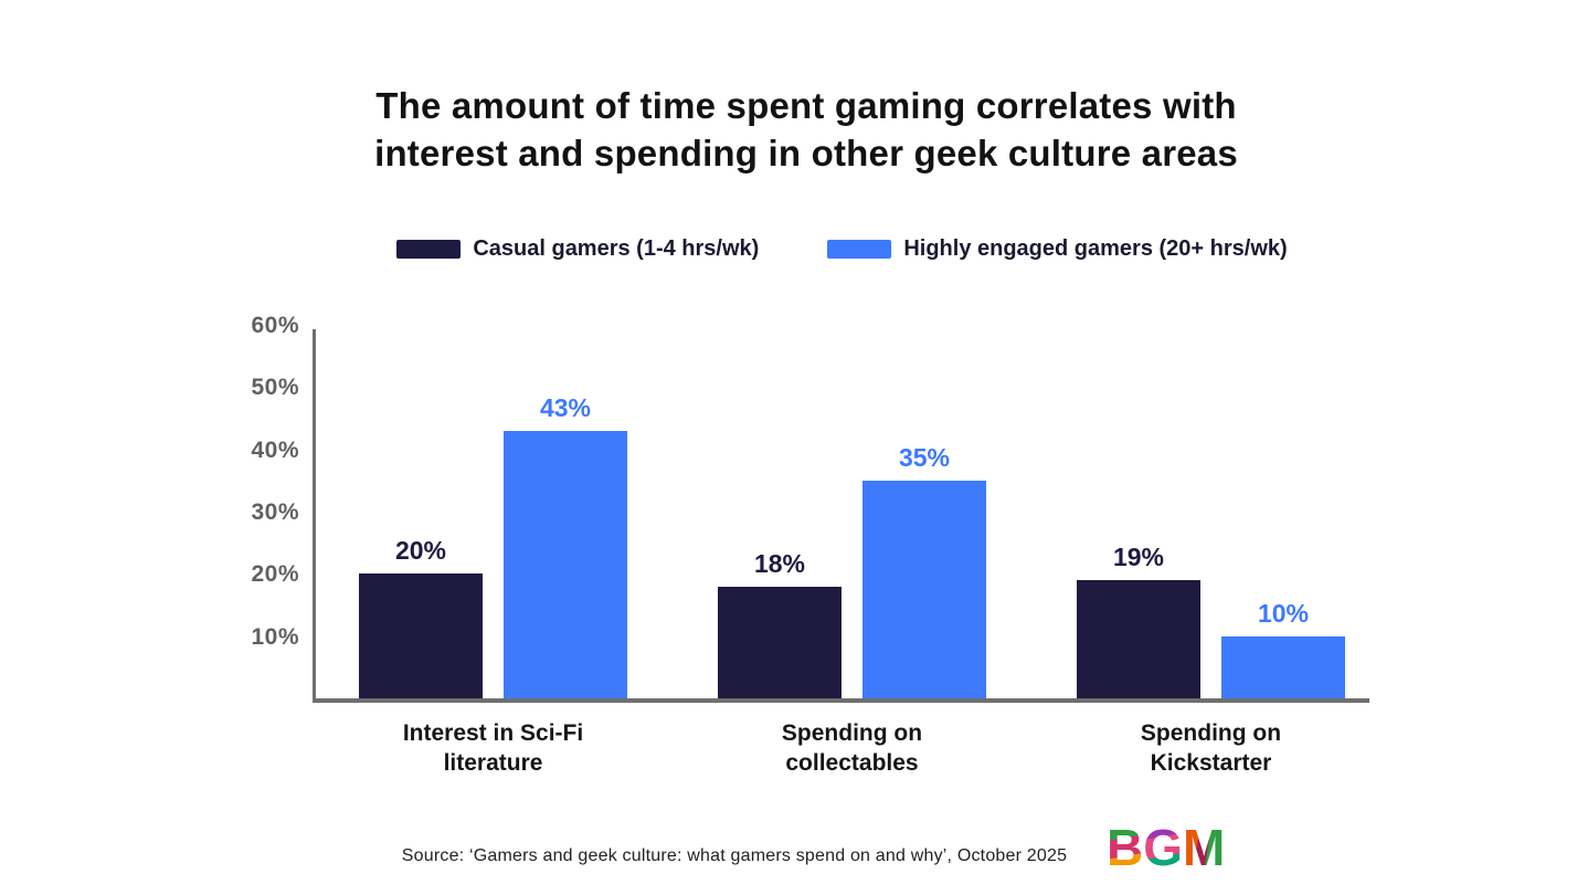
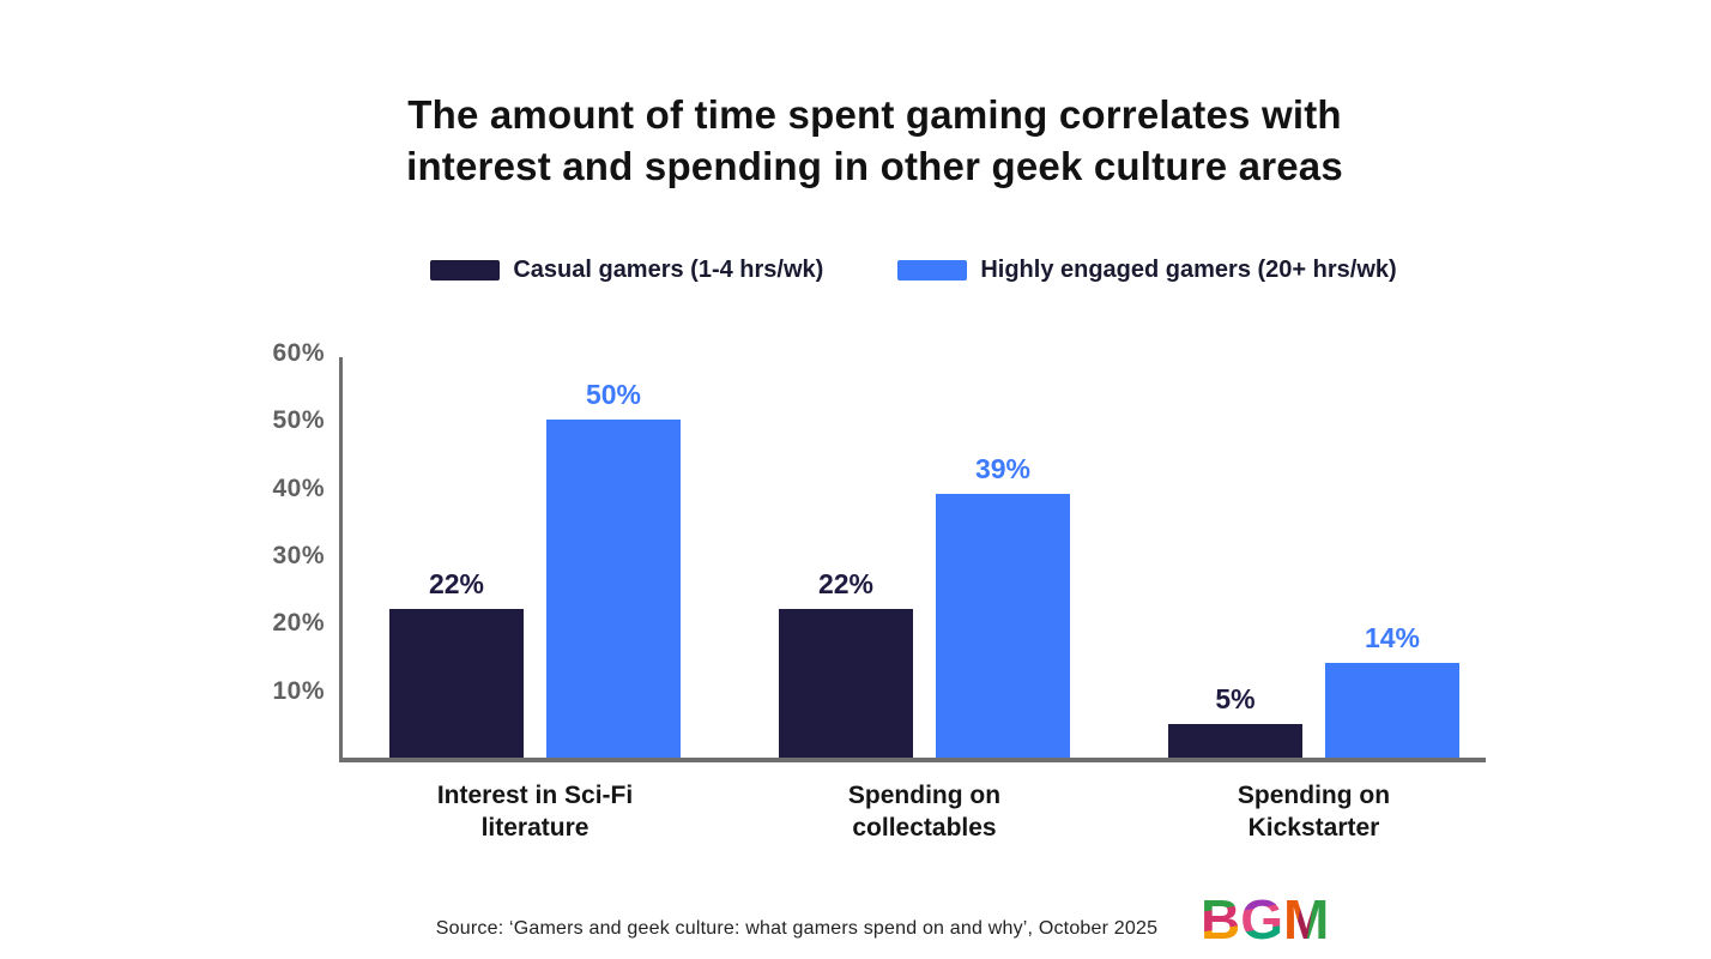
Casual gamers (1-4 hrs/wk)/Interest in Sci-Fi literature: 20% -> 22%
Highly engaged gamers (20+ hrs/wk)/Interest in Sci-Fi literature: 43% -> 50%
Casual gamers (1-4 hrs/wk)/Spending on collectables: 18% -> 22%
Highly engaged gamers (20+ hrs/wk)/Spending on collectables: 35% -> 39%
Casual gamers (1-4 hrs/wk)/Spending on Kickstarter: 19% -> 5%
Highly engaged gamers (20+ hrs/wk)/Spending on Kickstarter: 10% -> 14%
